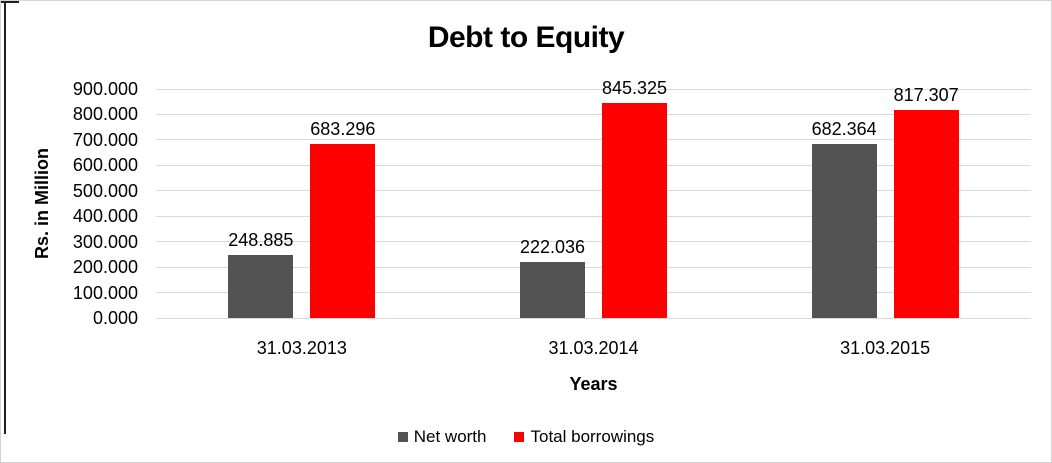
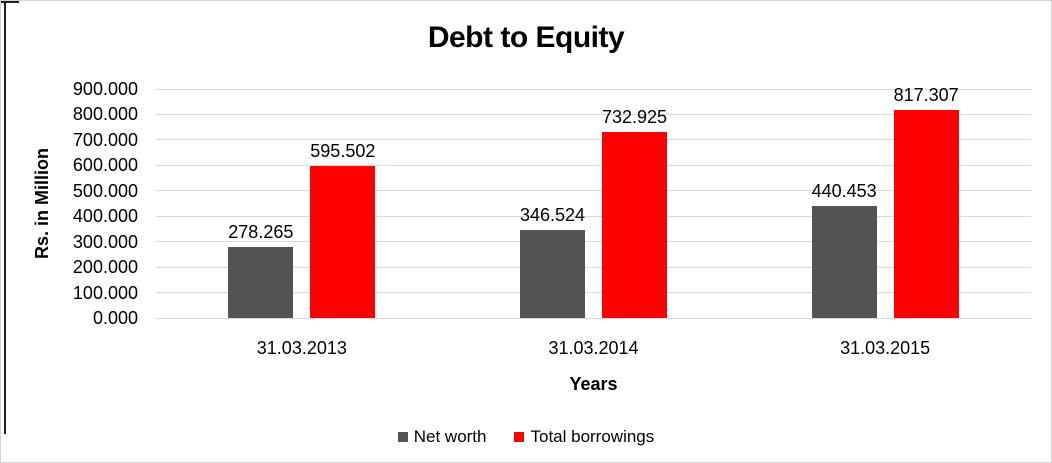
Net worth/31.03.2013: 248.885 -> 278.265
Total borrowings/31.03.2013: 683.296 -> 595.502
Net worth/31.03.2014: 222.036 -> 346.524
Total borrowings/31.03.2014: 845.325 -> 732.925
Net worth/31.03.2015: 682.364 -> 440.453
